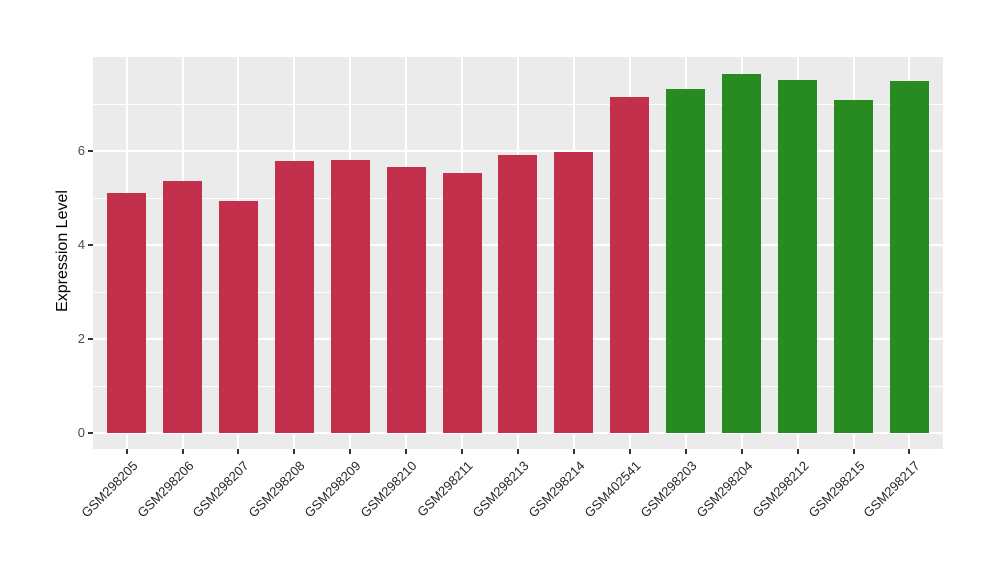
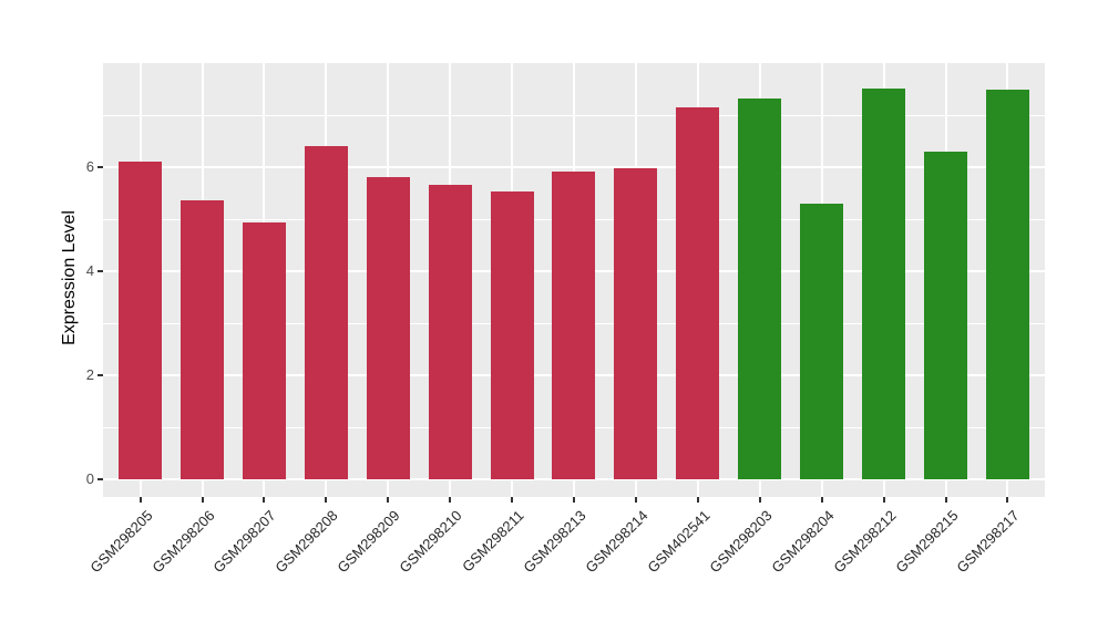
GSM298205: 5.1 -> 6.1
GSM298208: 5.8 -> 6.4
GSM298204: 7.6 -> 5.3
GSM298215: 7.1 -> 6.3
